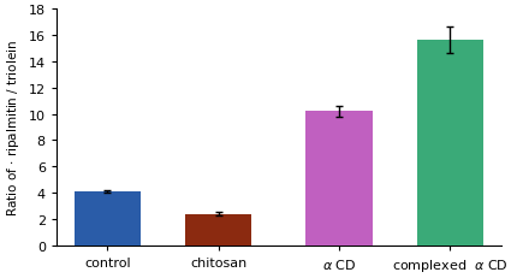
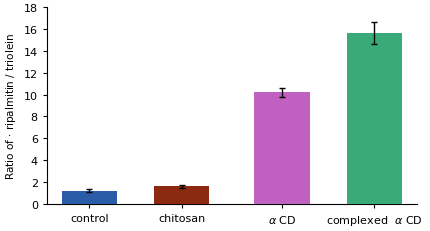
control: 4.1 -> 1.2
chitosan: 2.4 -> 1.6
